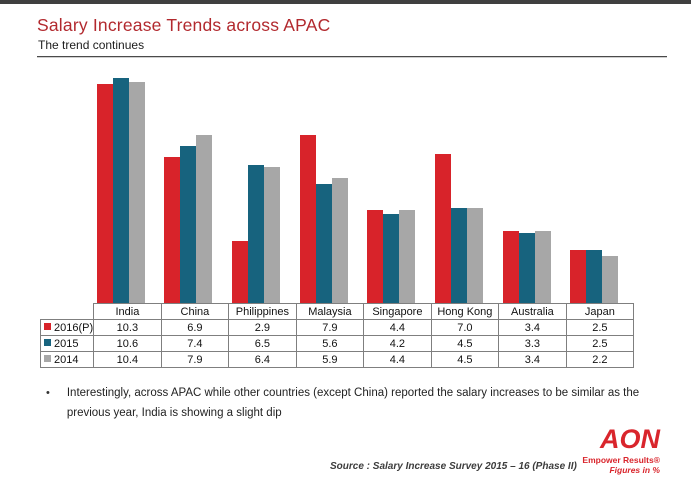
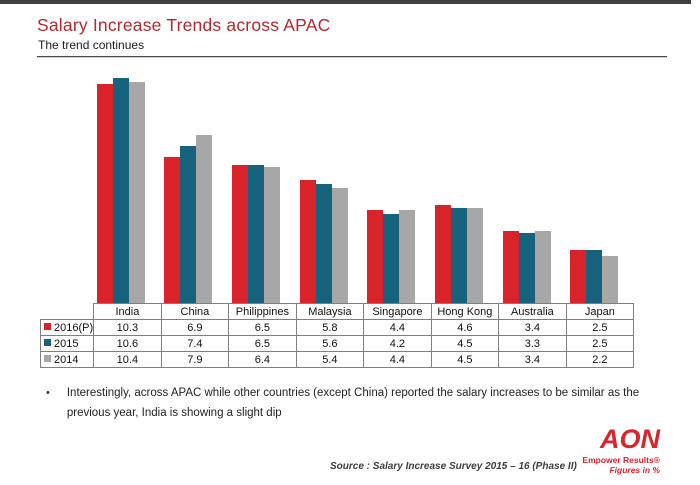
2016(P)/Philippines: 2.9 -> 6.5
2016(P)/Malaysia: 7.9 -> 5.8
2014/Malaysia: 5.9 -> 5.4
2016(P)/Hong Kong: 7.0 -> 4.6
